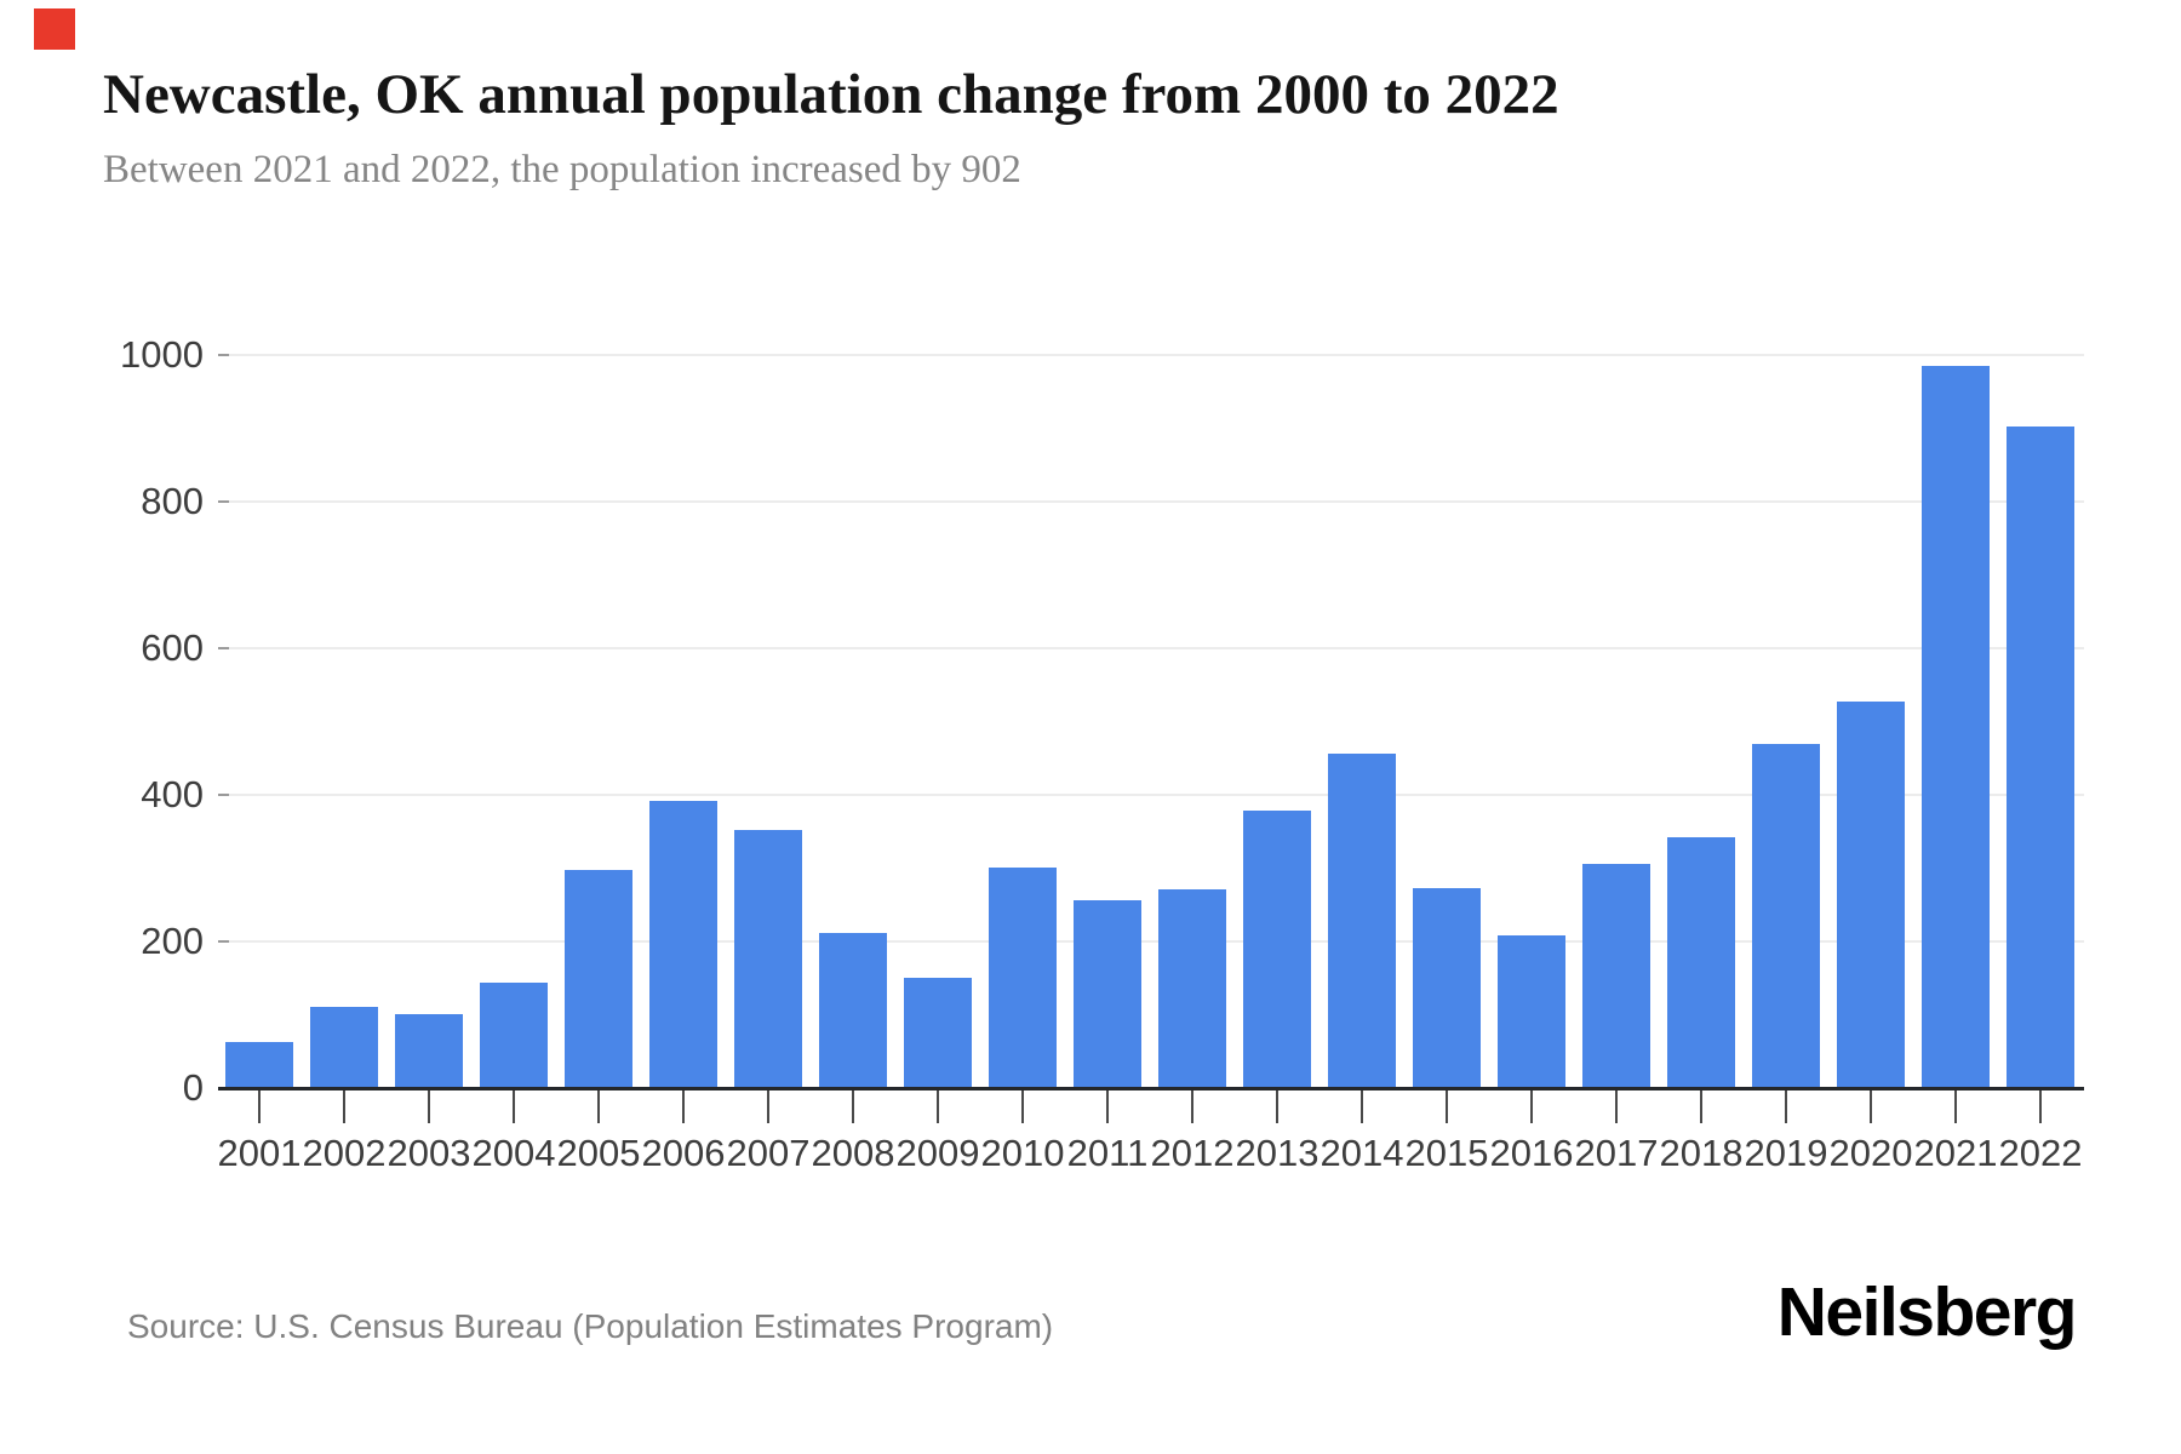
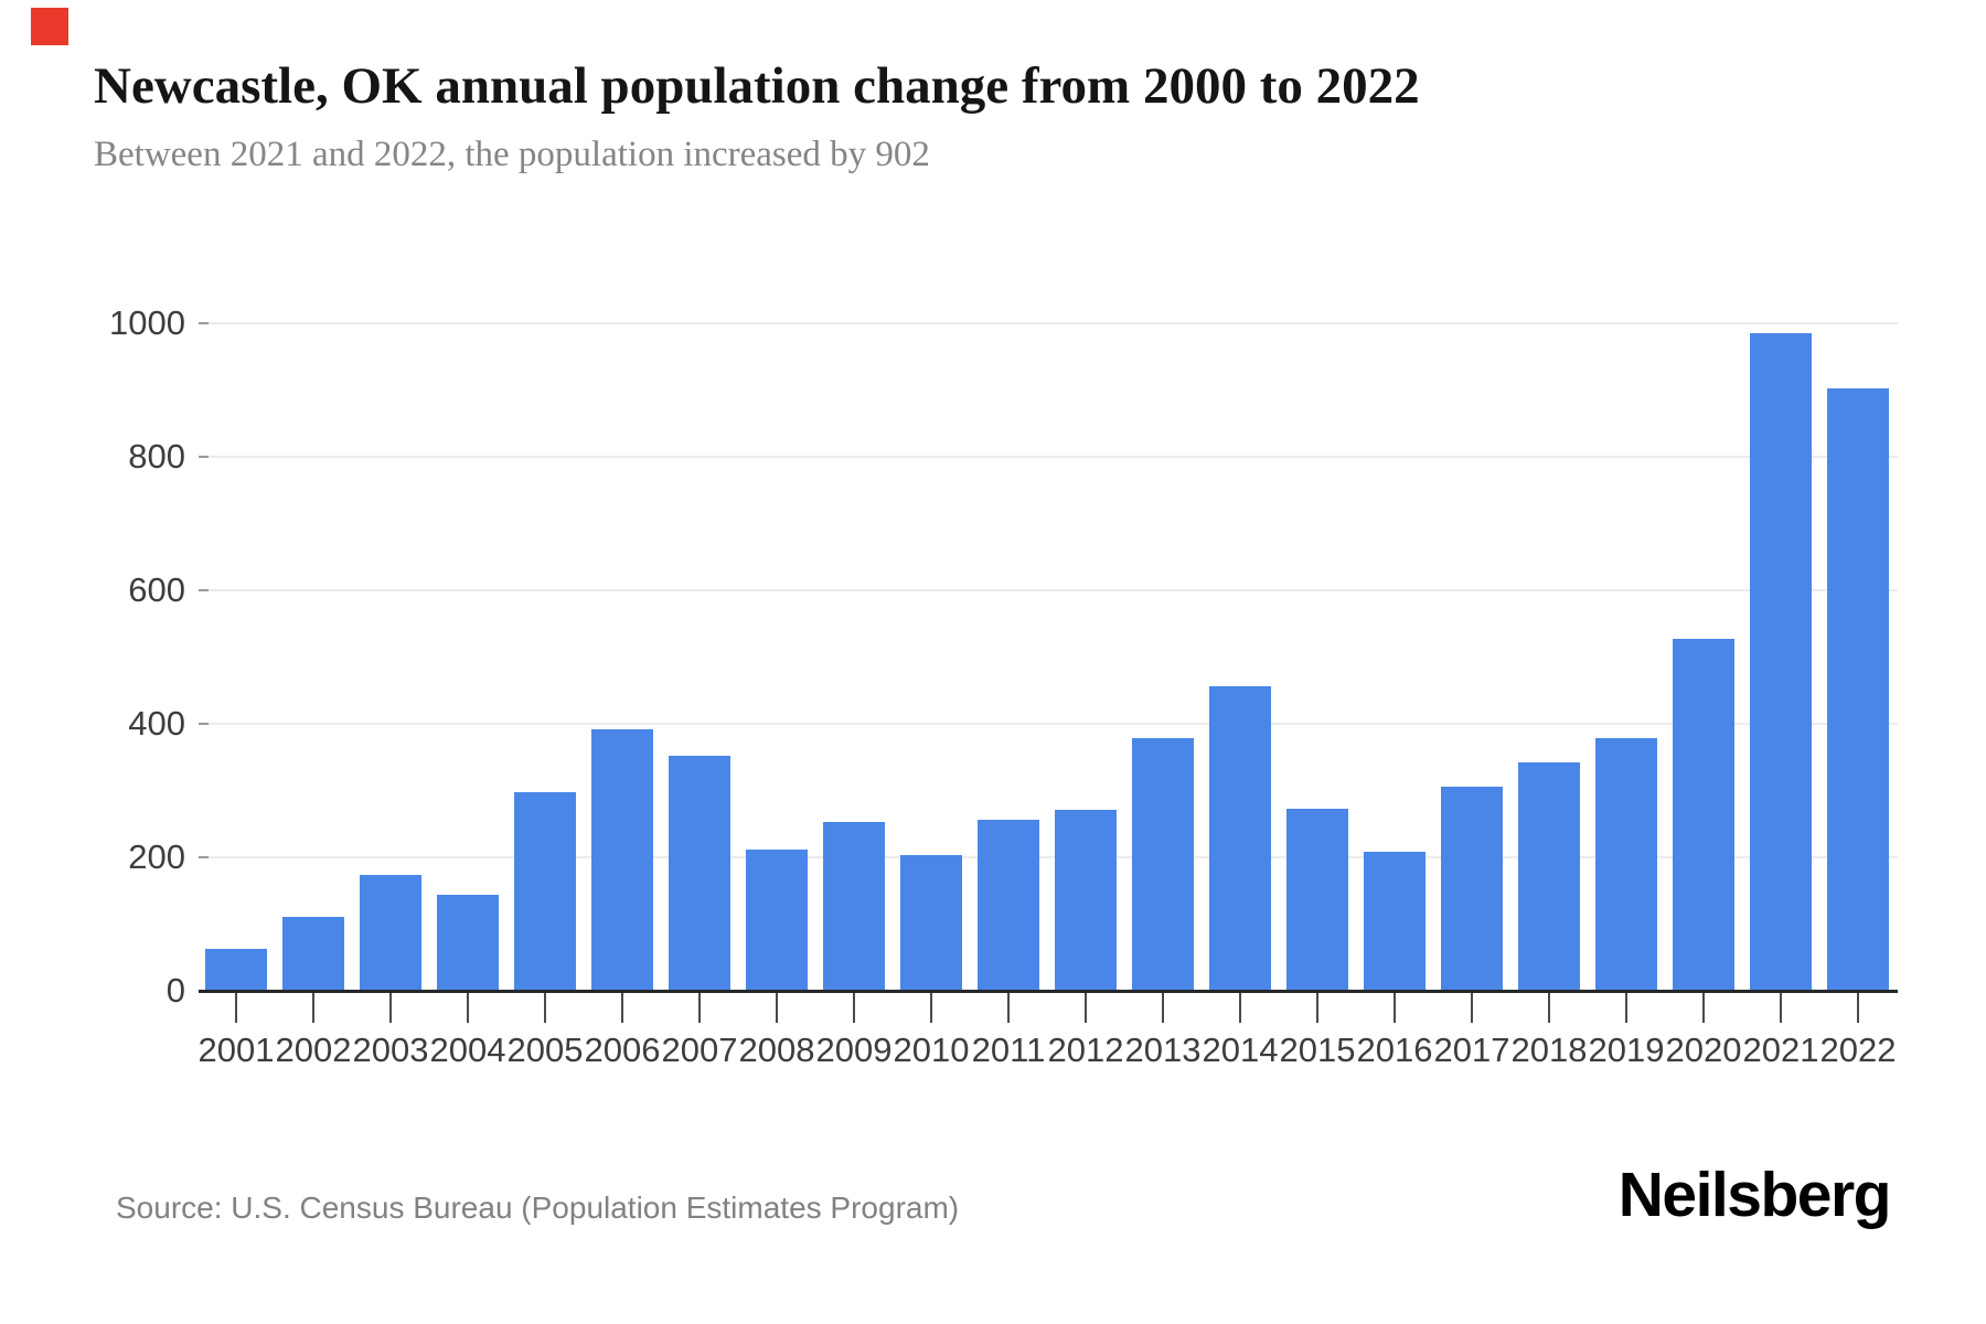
2003: 100 -> 170
2009: 150 -> 250
2010: 300 -> 200
2019: 470 -> 380
